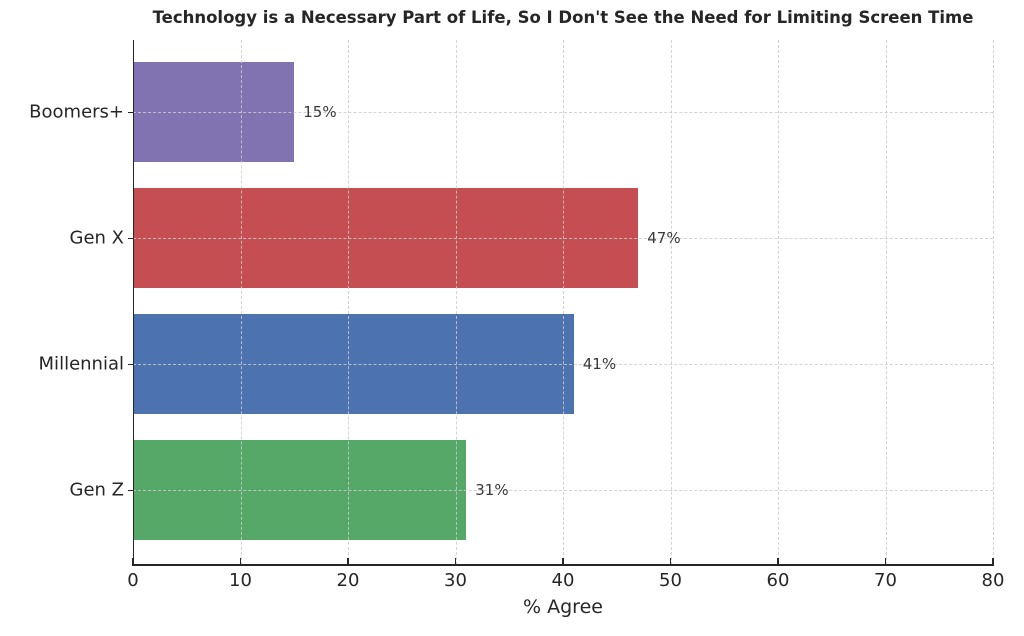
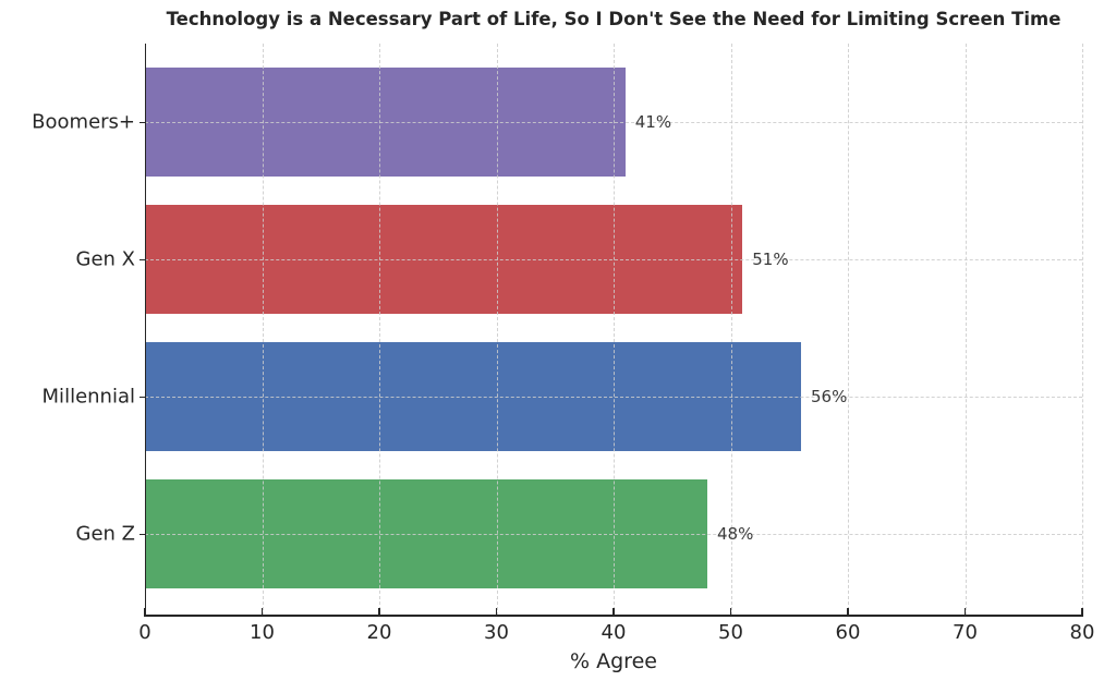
Boomers+: 15% -> 41%
Gen X: 47% -> 51%
Millennial: 41% -> 56%
Gen Z: 31% -> 48%
